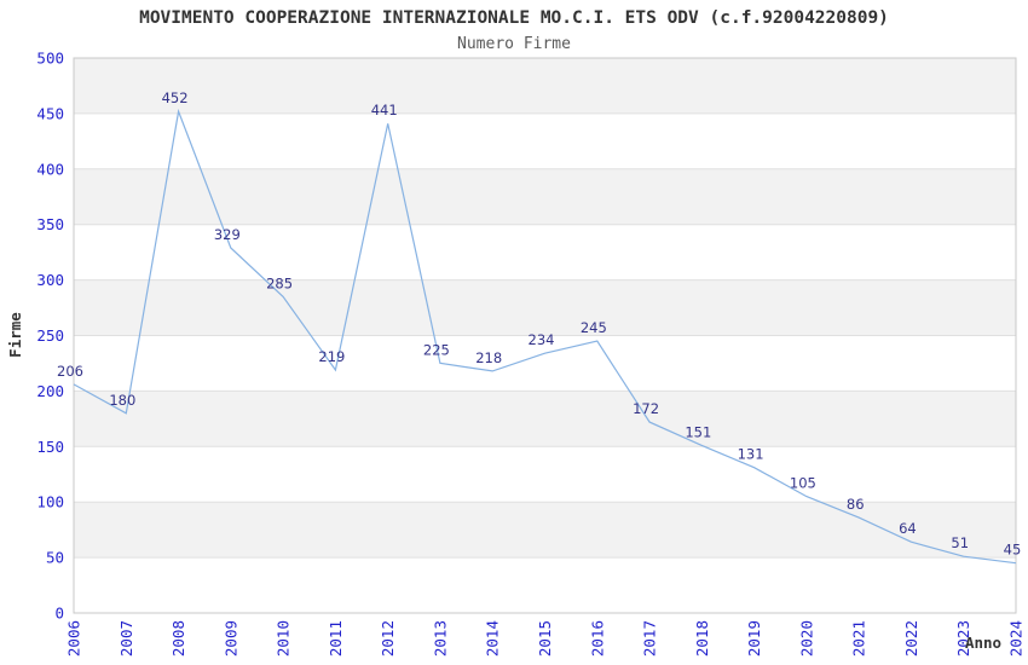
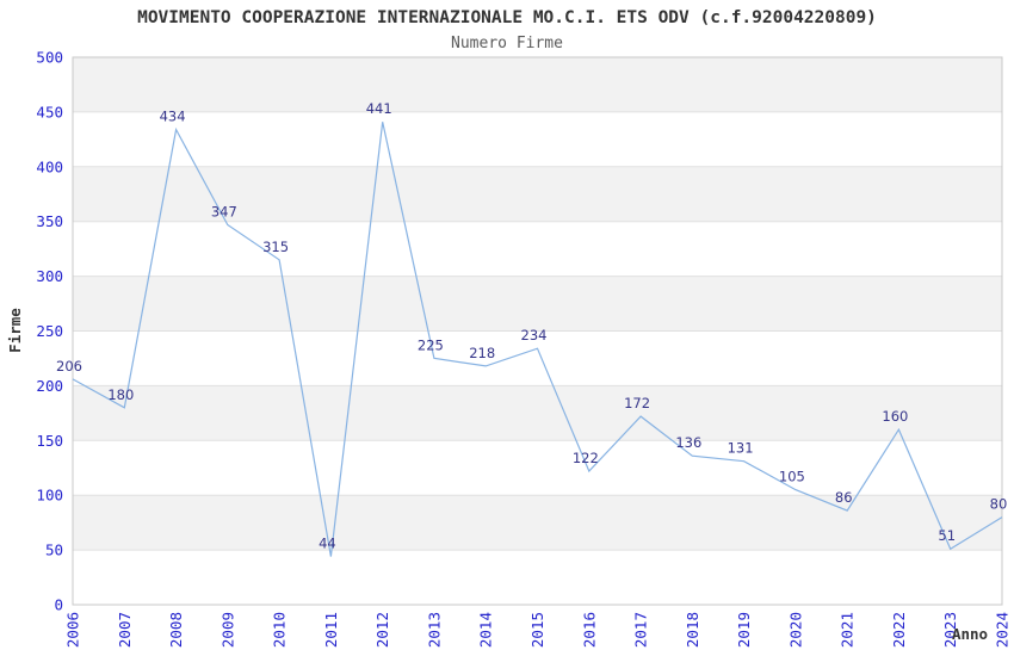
2008: 452 -> 434
2009: 329 -> 347
2010: 285 -> 315
2011: 219 -> 44
2016: 245 -> 122
2018: 151 -> 136
2022: 64 -> 160
2024: 45 -> 80
